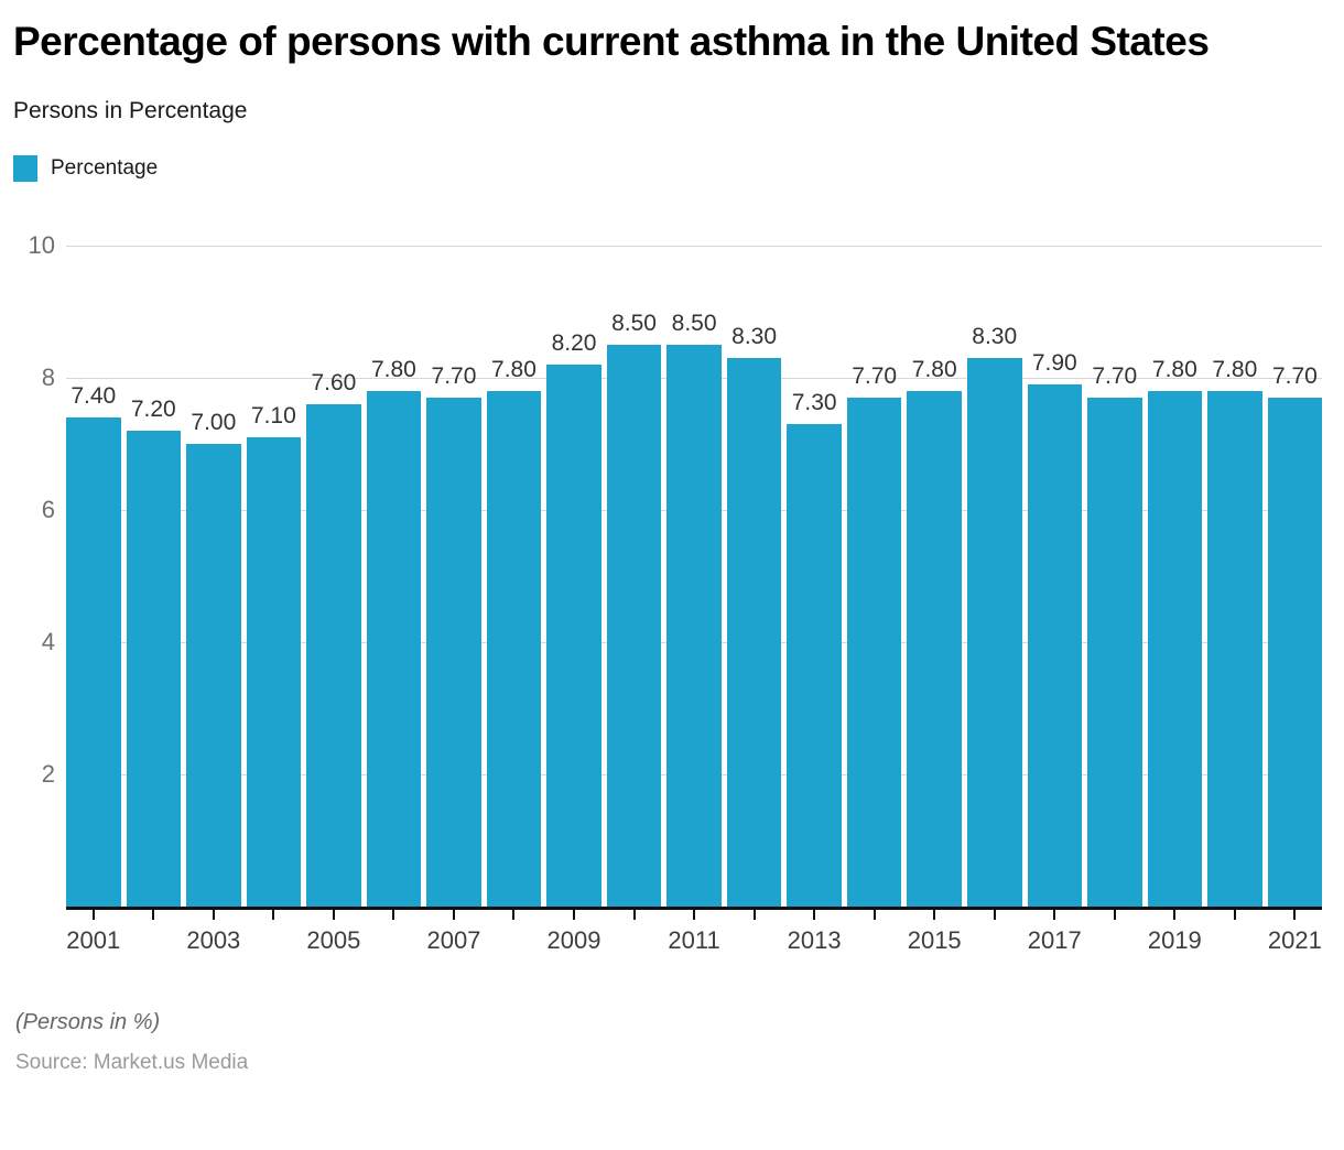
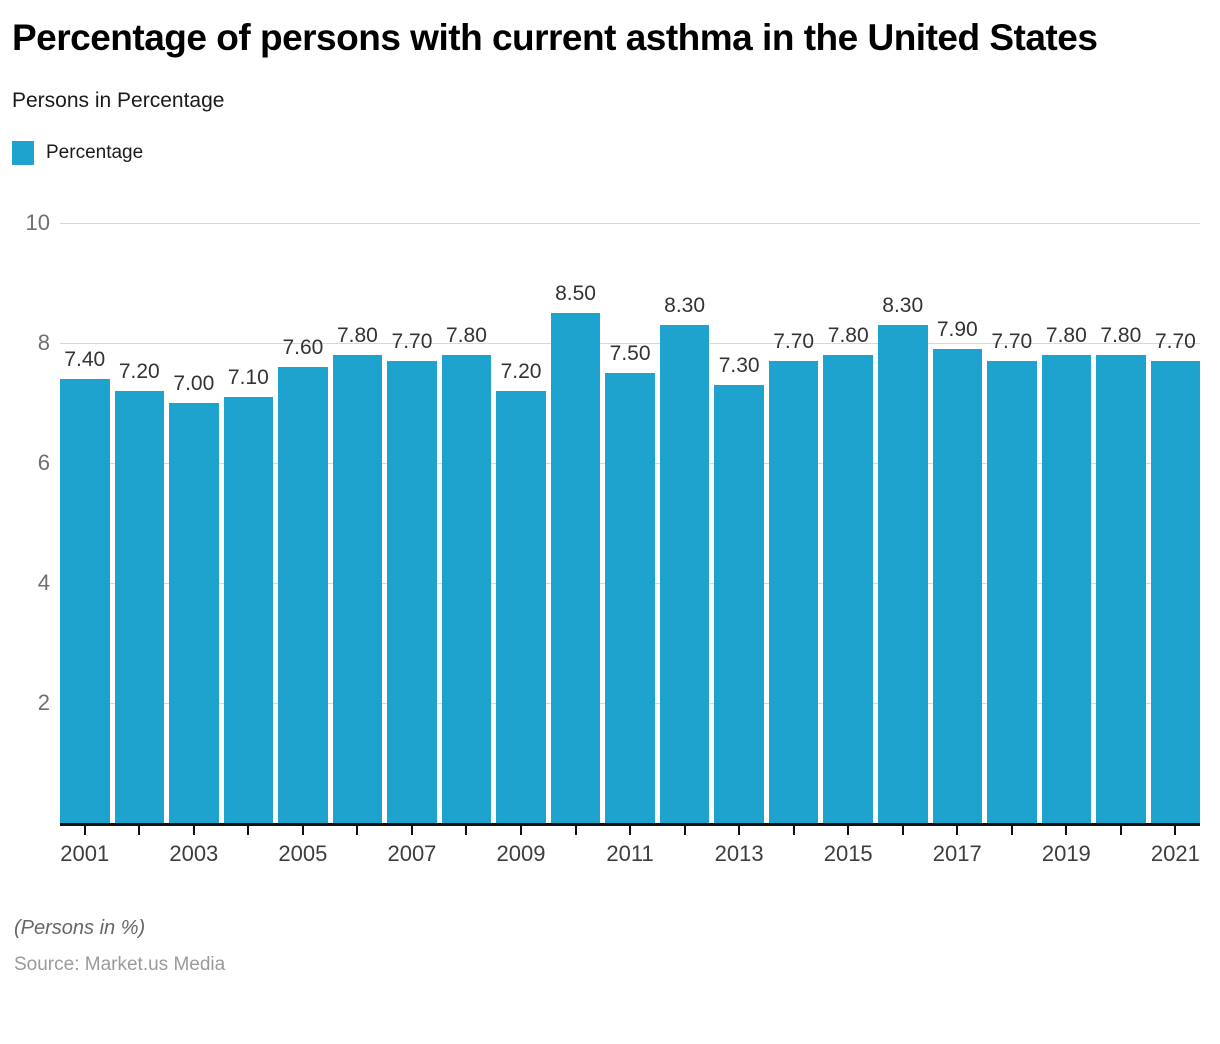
2009: 8.20 -> 7.20
2011: 8.50 -> 7.50
